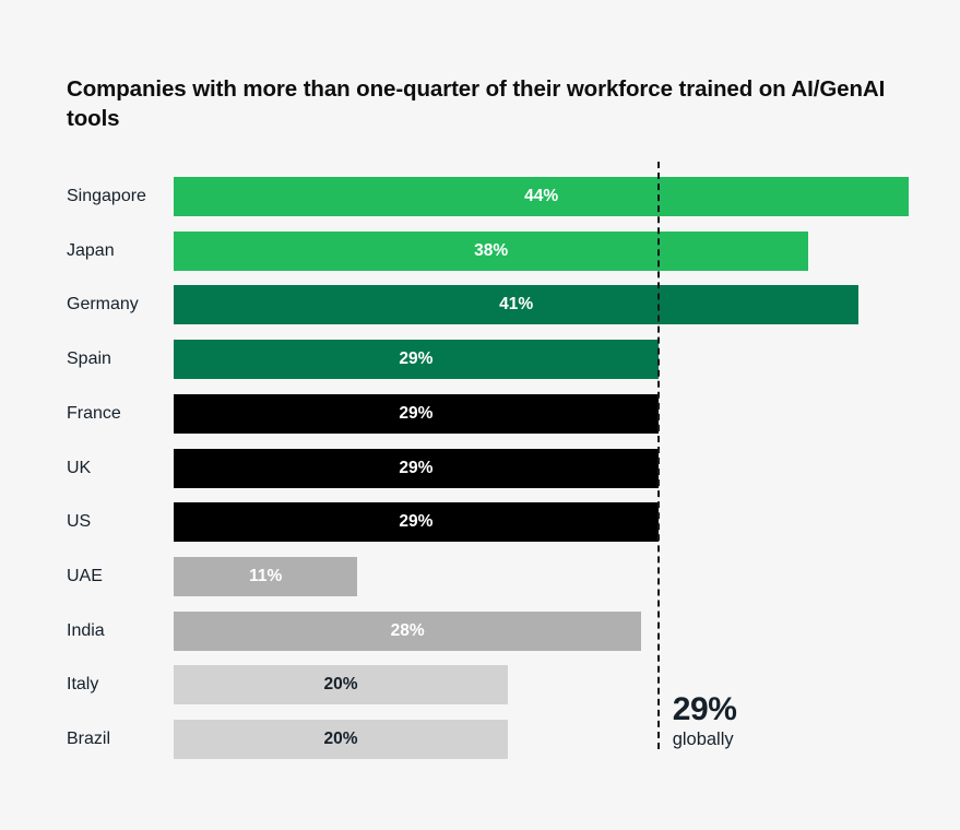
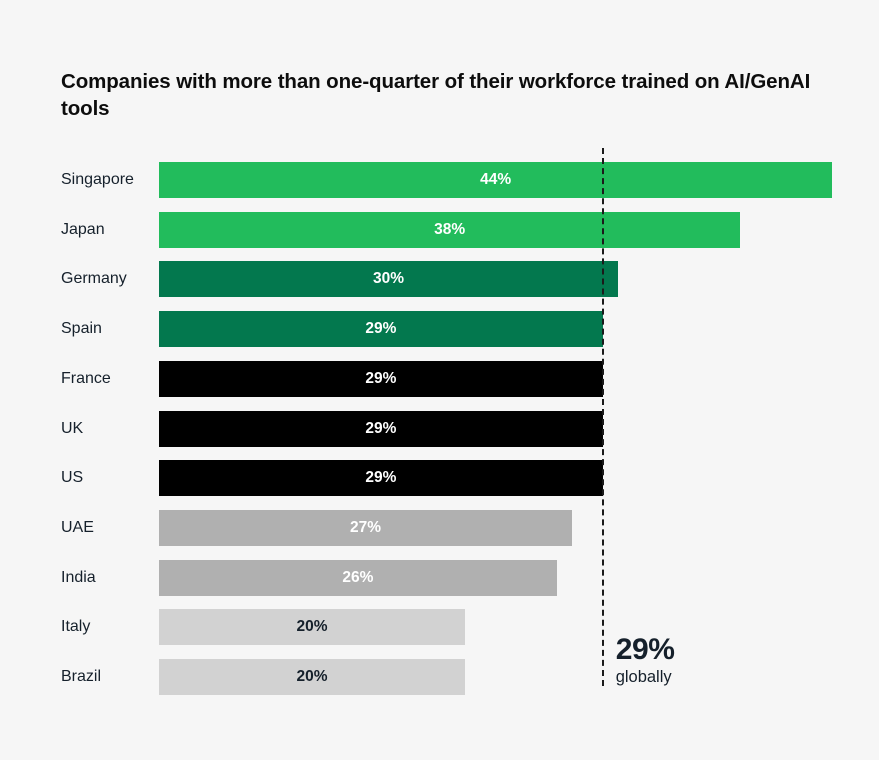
Germany: 41% -> 30%
UAE: 11% -> 27%
India: 28% -> 26%
